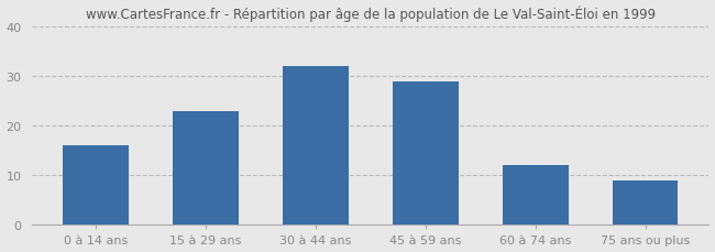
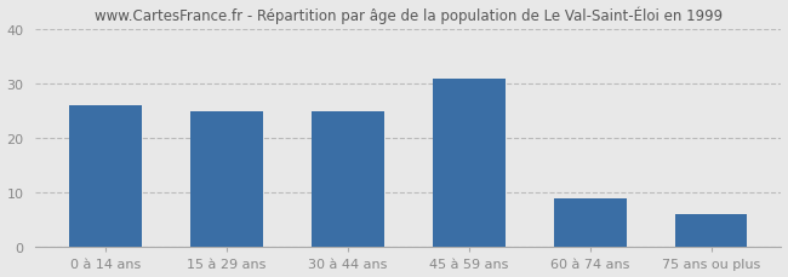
0 à 14 ans: 16 -> 26
15 à 29 ans: 23 -> 25
30 à 44 ans: 32 -> 25
45 à 59 ans: 29 -> 31
60 à 74 ans: 12 -> 9
75 ans ou plus: 9 -> 6
